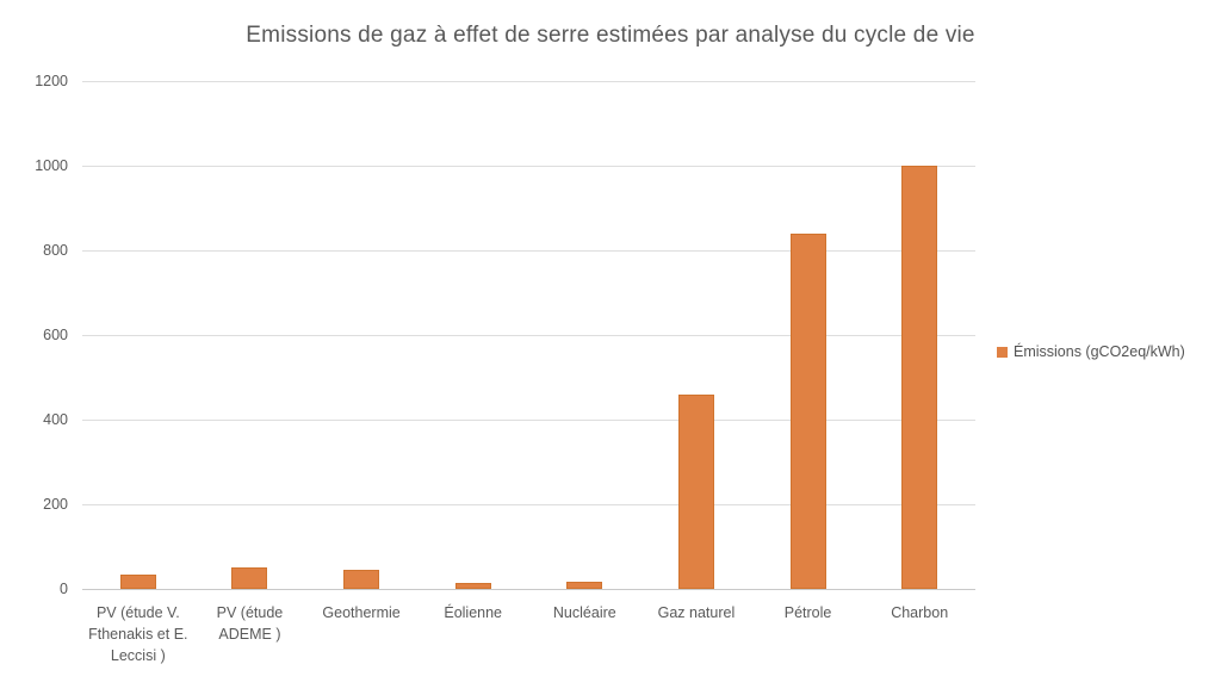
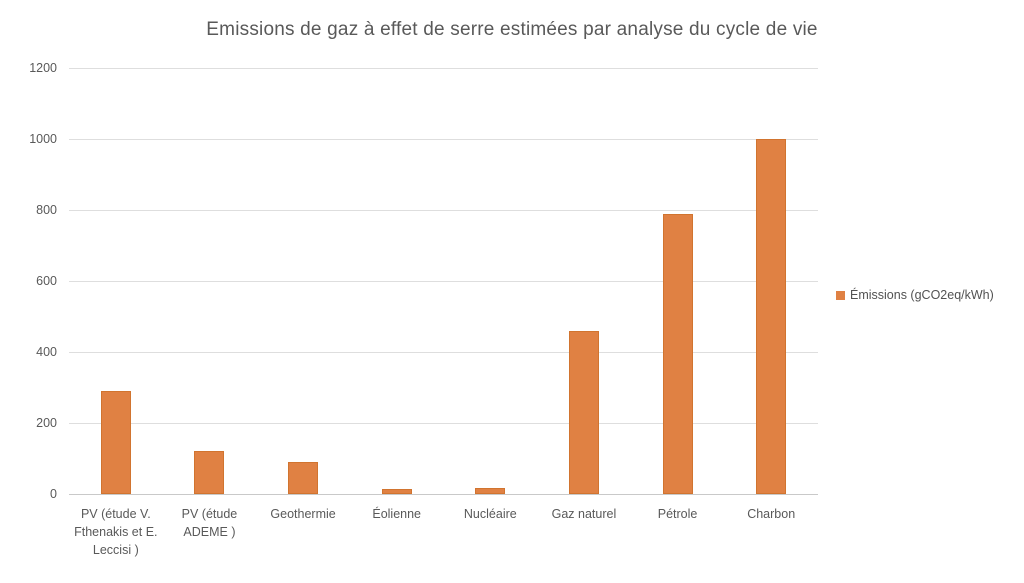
PV (étude V. Fthenakis et E. Leccisi ): 30 -> 290
PV (étude ADEME ): 50 -> 120
Geothermie: 40 -> 90
Pétrole: 840 -> 790
